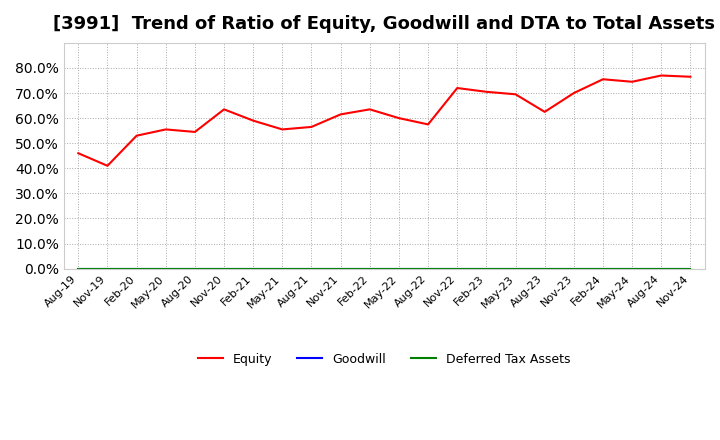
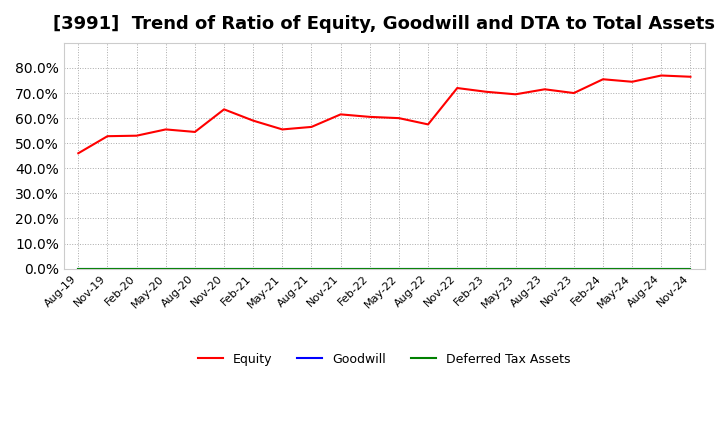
Equity/Nov-19: 41.0% -> 52.8%
Equity/Feb-22: 63.5% -> 60.5%
Equity/Aug-23: 62.5% -> 71.5%
